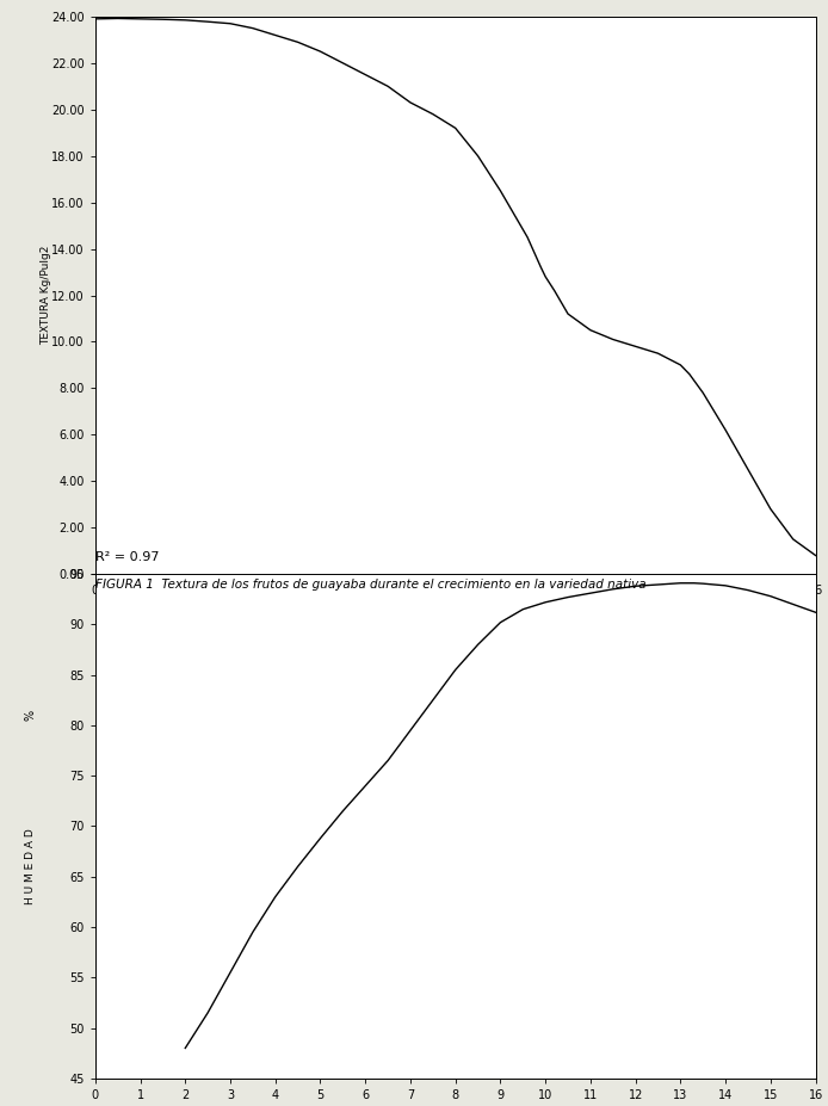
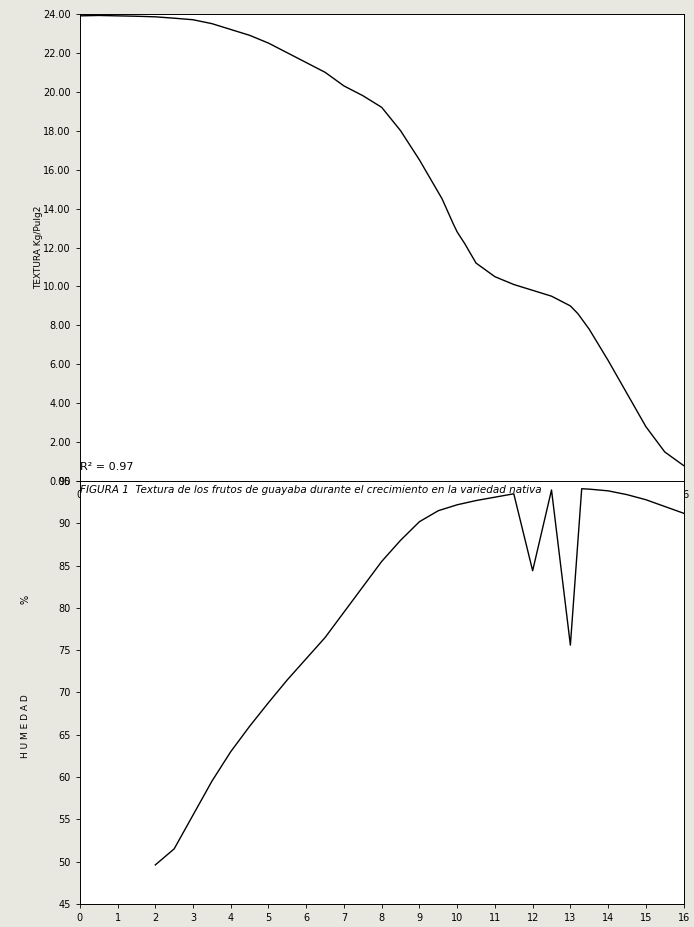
2: 48.0 -> 49.6
12: 93.8 -> 84.4
13: 94.1 -> 75.6
